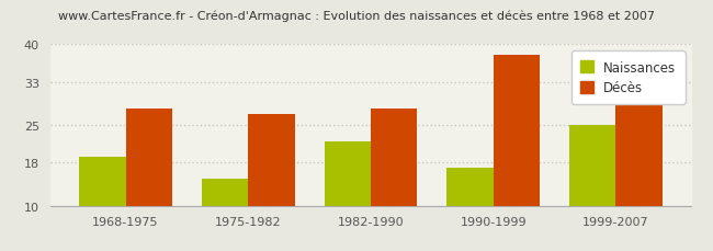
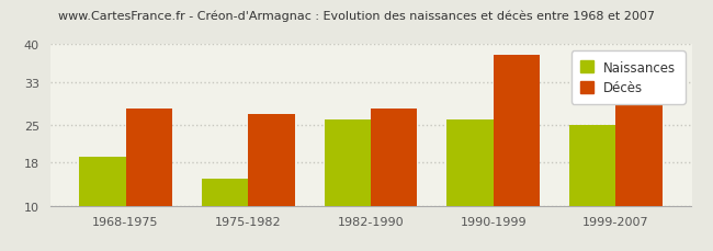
Naissances/1982-1990: 22 -> 26
Naissances/1990-1999: 17 -> 26
